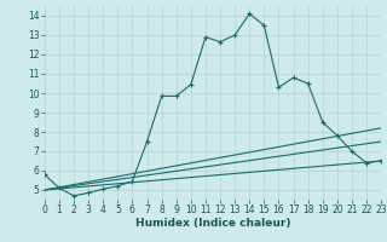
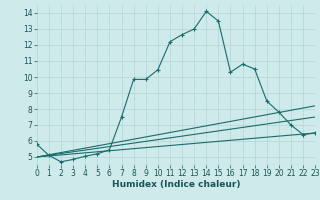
11: 12.9 -> 12.2
